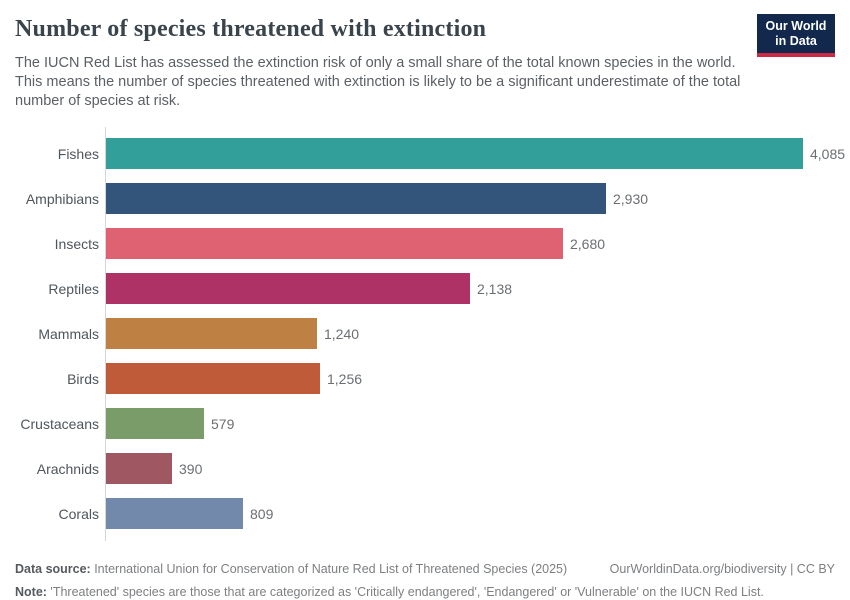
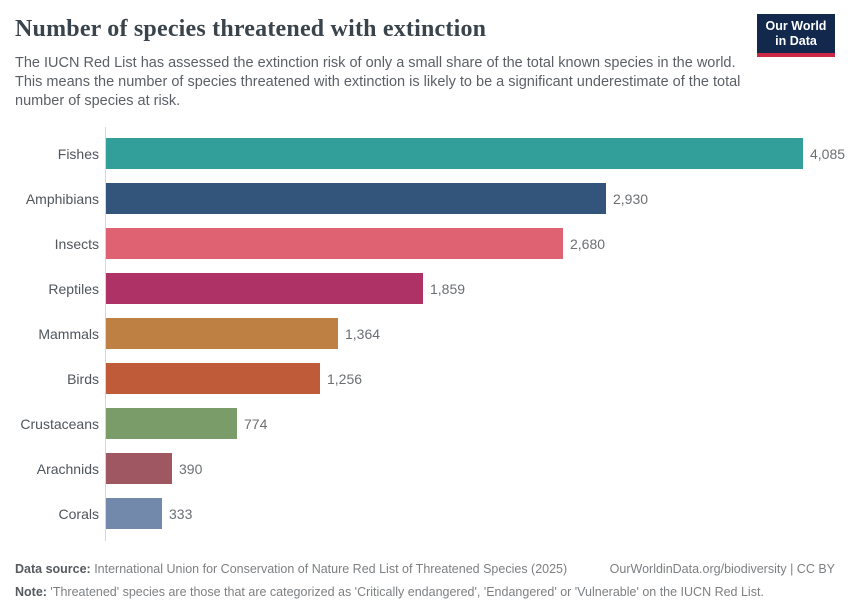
Reptiles: 2,138 -> 1,859
Mammals: 1,240 -> 1,364
Crustaceans: 579 -> 774
Corals: 809 -> 333
